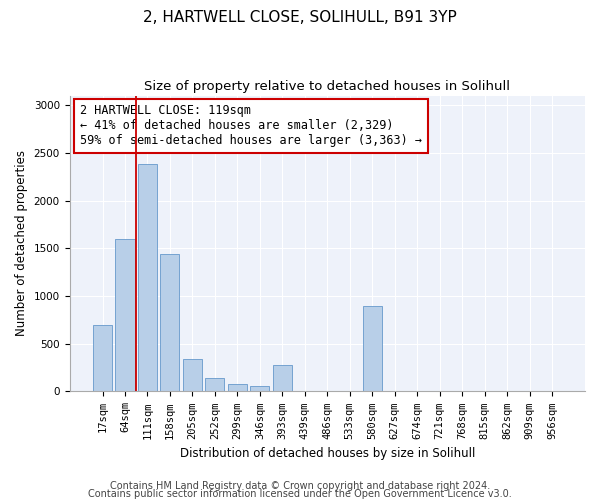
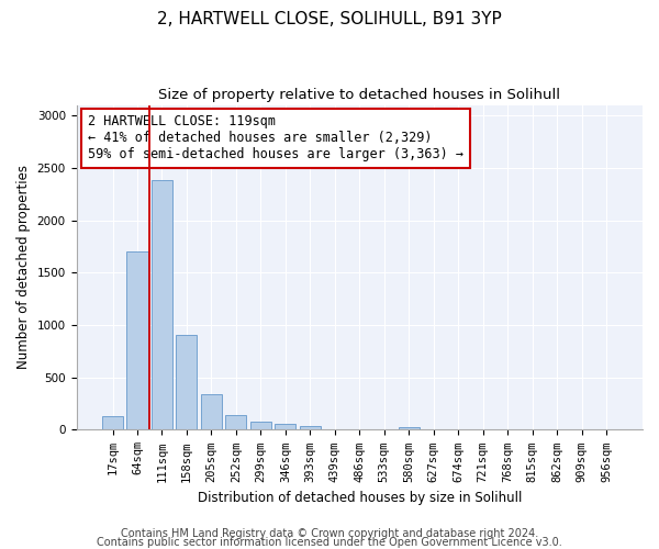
17sqm: 700 -> 130
64sqm: 1600 -> 1700
158sqm: 1440 -> 910
393sqm: 280 -> 40
580sqm: 900 -> 30
